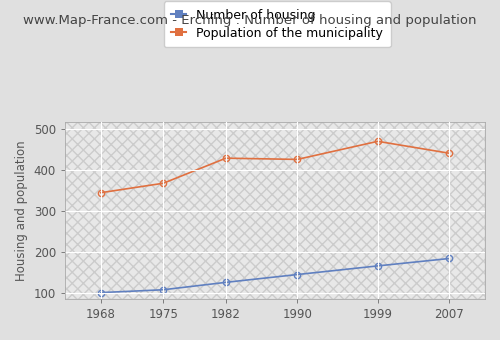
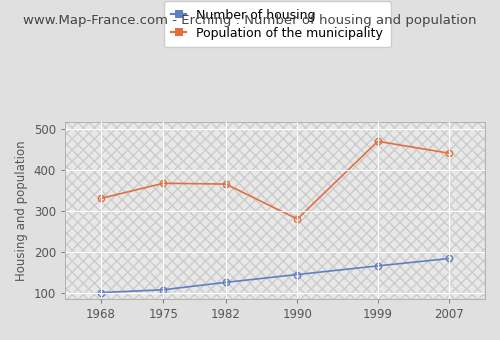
Population of the municipality/1968: 344 -> 330
Population of the municipality/1982: 428 -> 365
Population of the municipality/1990: 425 -> 280
